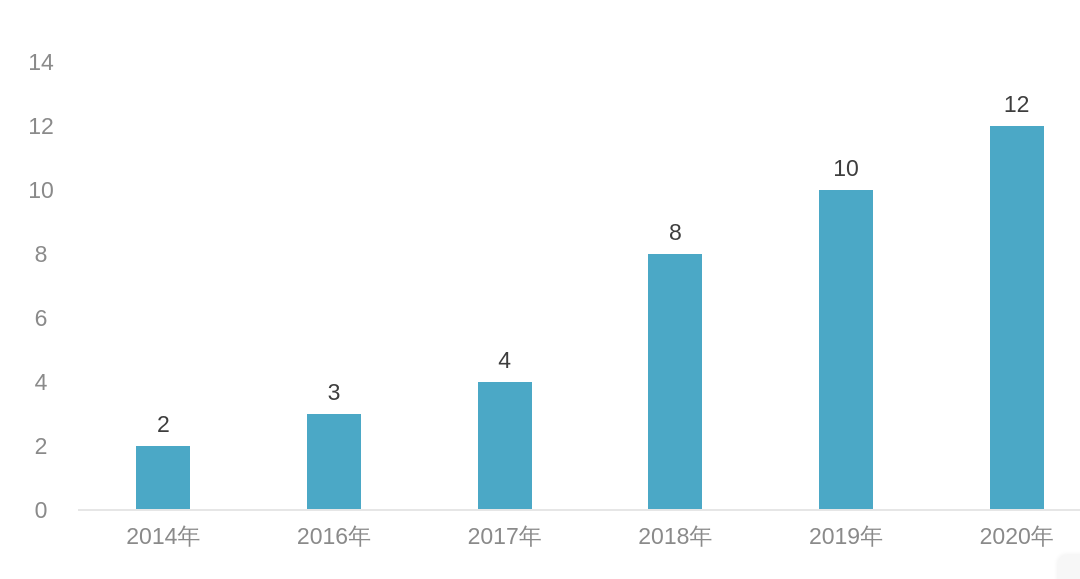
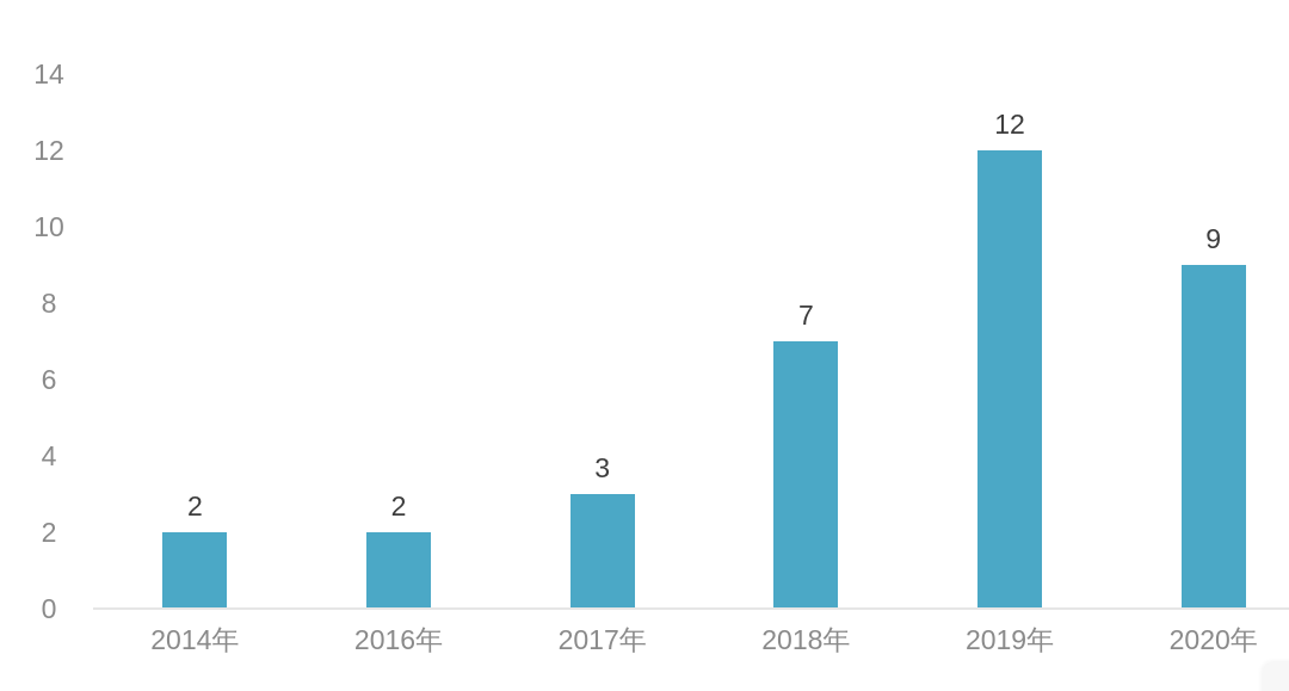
2016年: 3 -> 2
2017年: 4 -> 3
2018年: 8 -> 7
2019年: 10 -> 12
2020年: 12 -> 9
